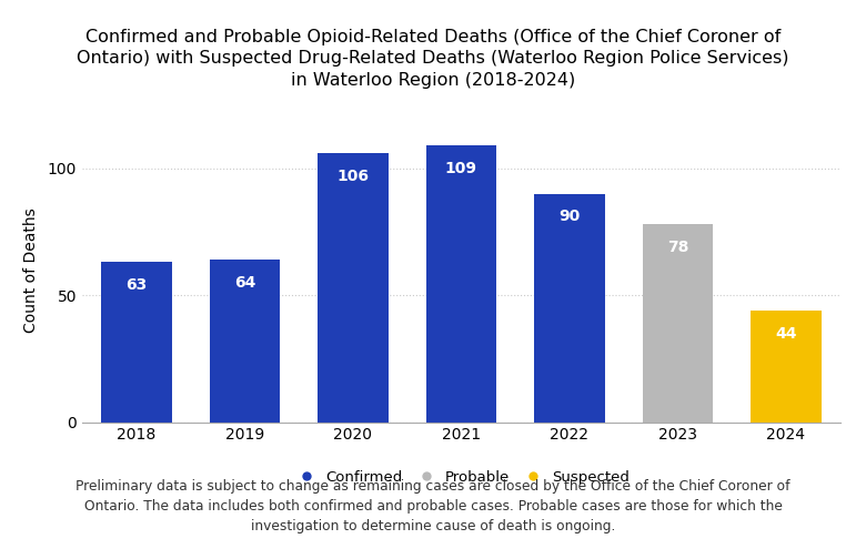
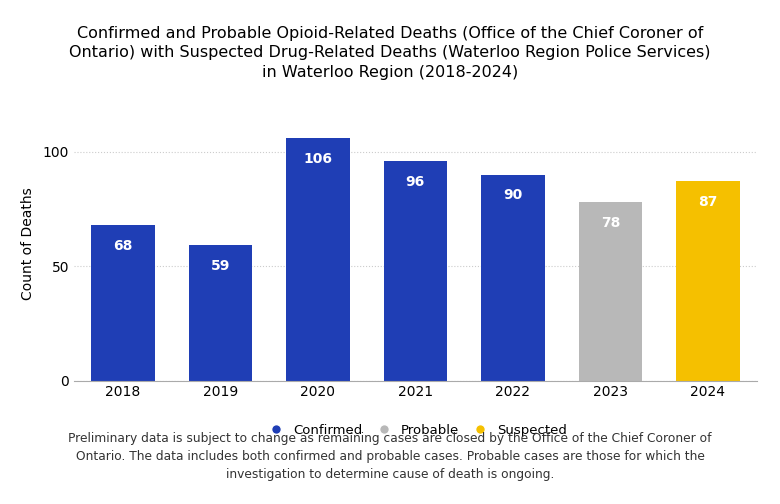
2018: 63 -> 68
2019: 64 -> 59
2021: 109 -> 96
2024: 44 -> 87
